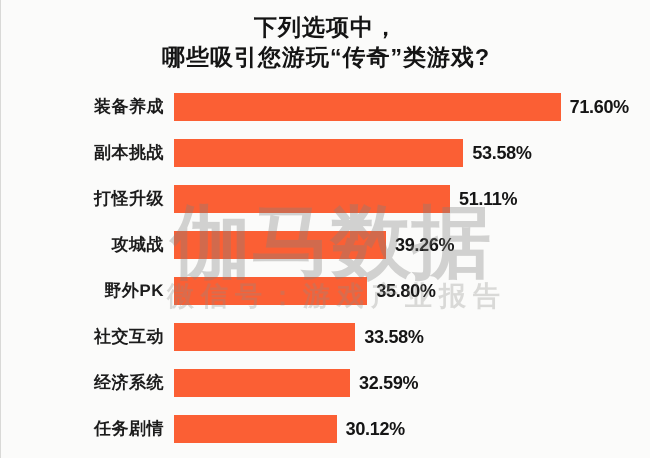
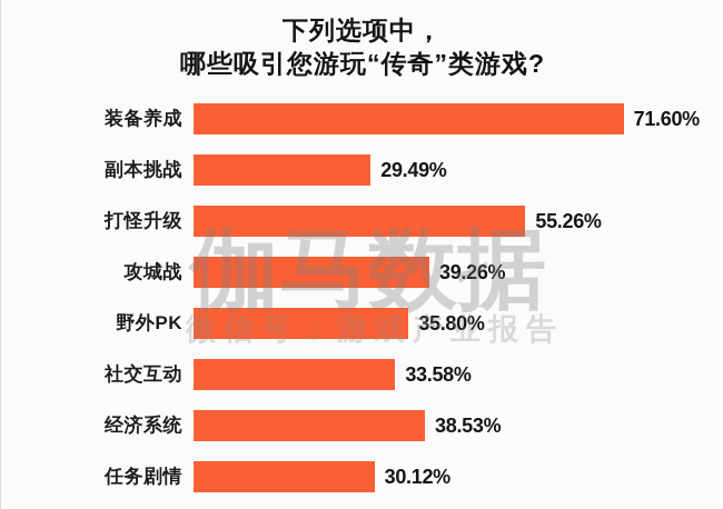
副本挑战: 53.58% -> 29.49%
打怪升级: 51.11% -> 55.26%
经济系统: 32.59% -> 38.53%
